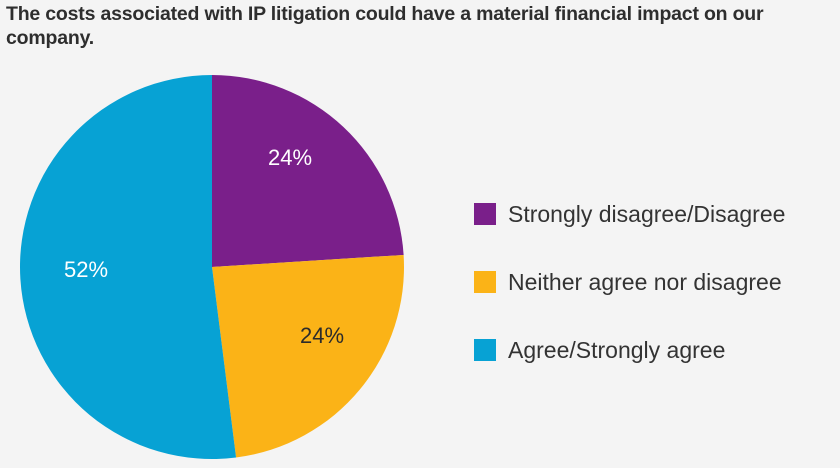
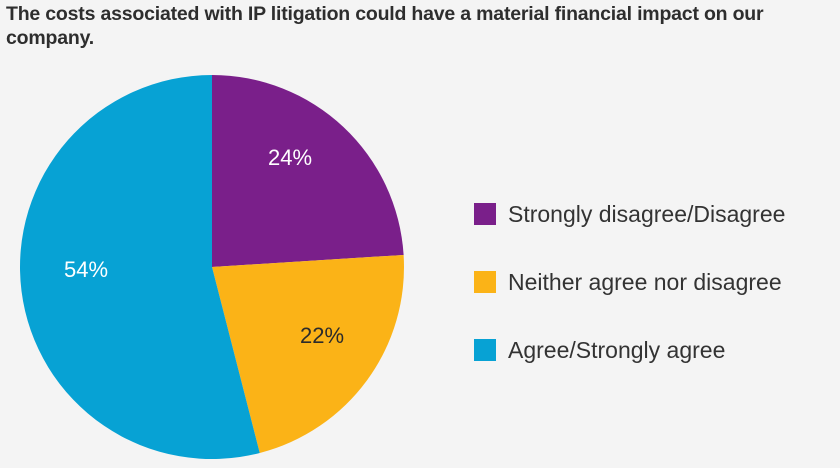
Neither agree nor disagree: 24% -> 22%
Agree/Strongly agree: 52% -> 54%
